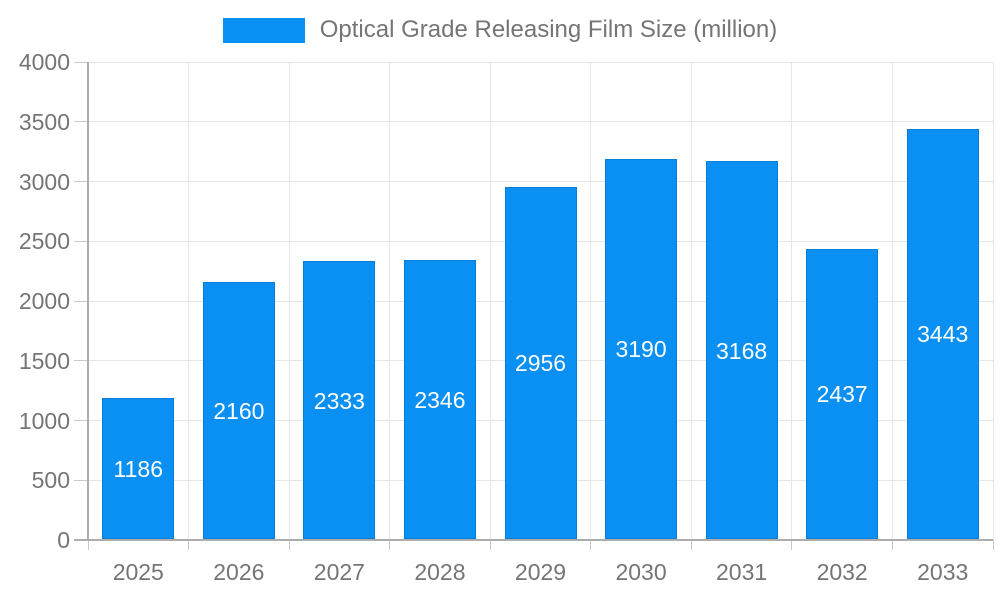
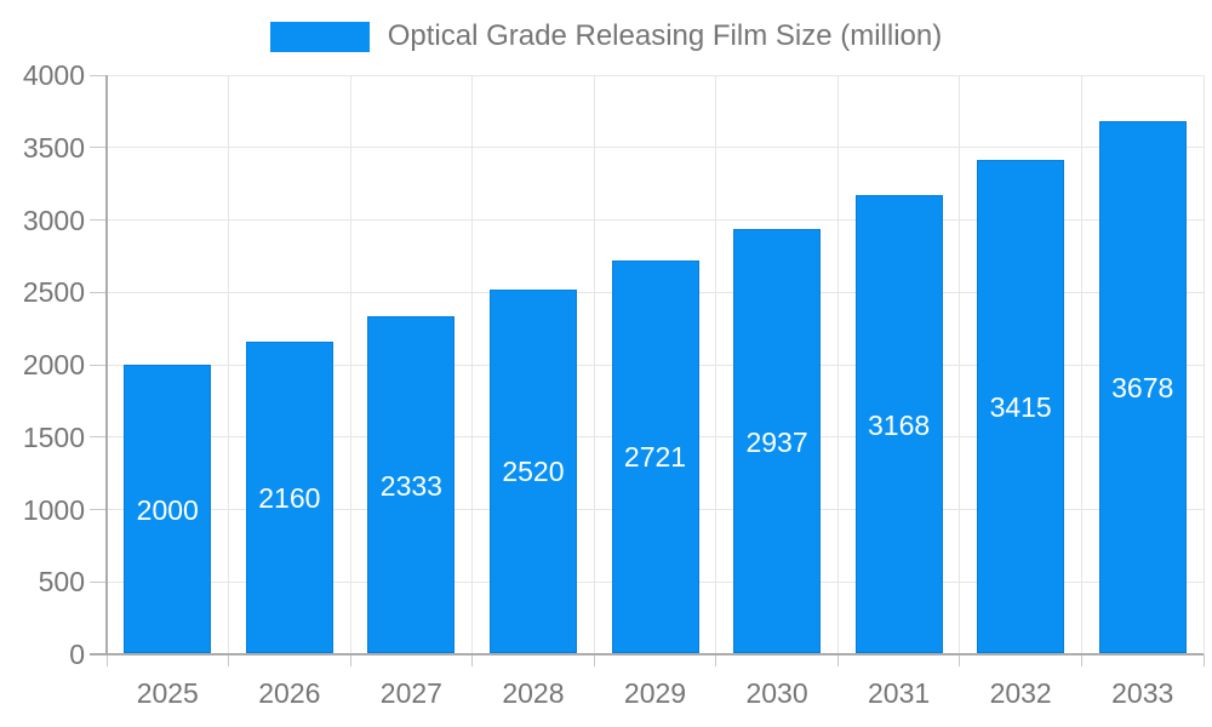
2025: 1186 -> 2000
2028: 2346 -> 2520
2029: 2956 -> 2721
2030: 3190 -> 2937
2032: 2437 -> 3415
2033: 3443 -> 3678
